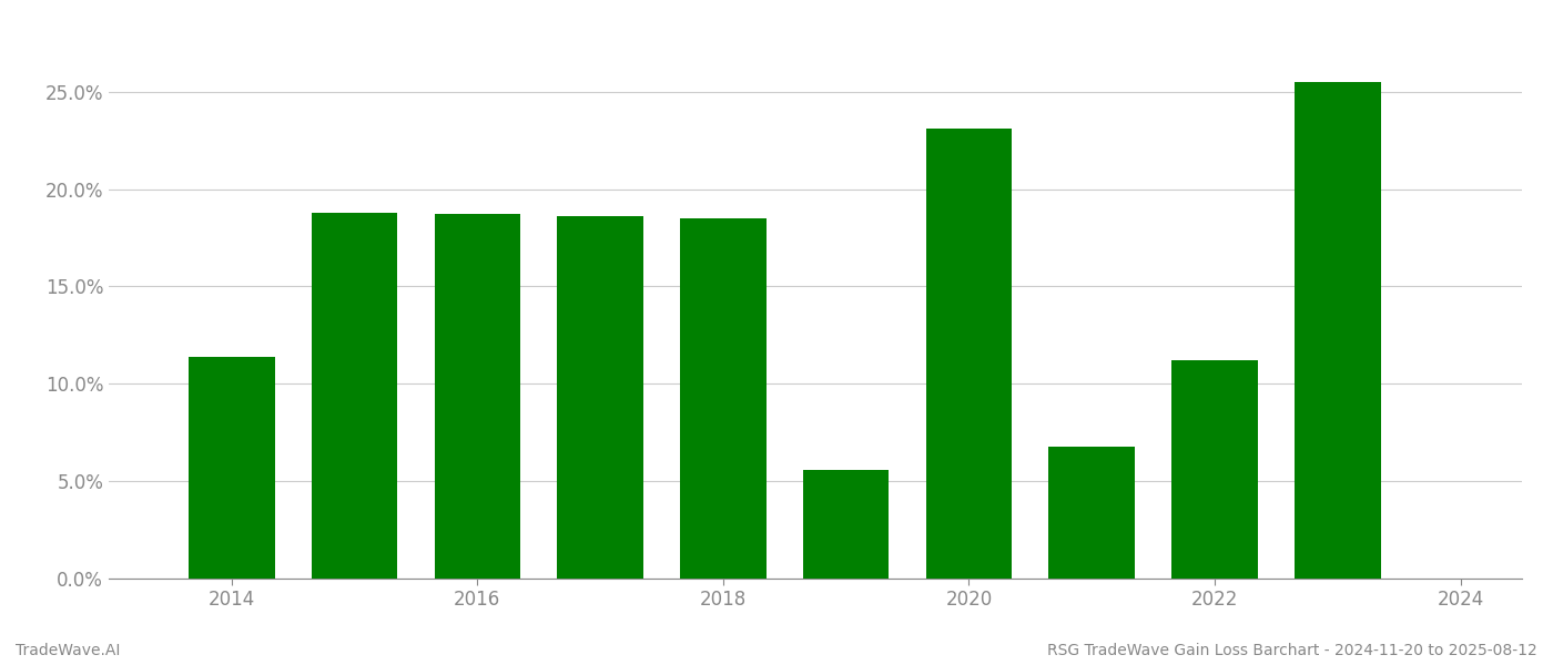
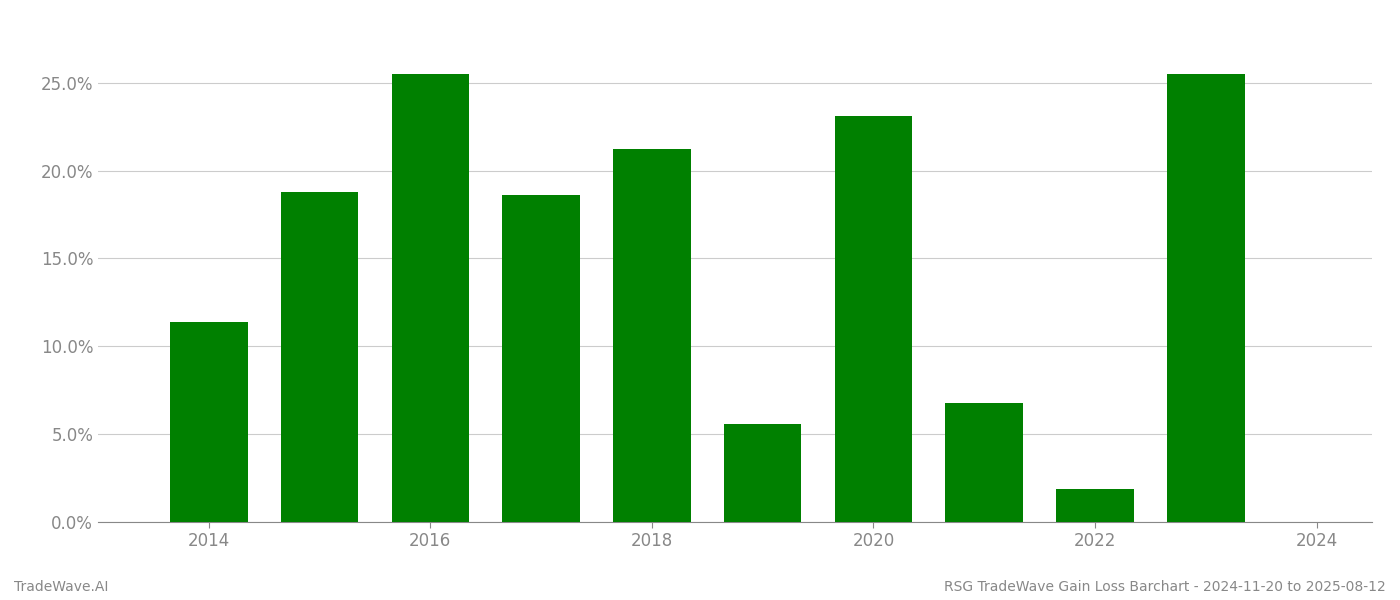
2016: 18.7% -> 25.5%
2018: 18.5% -> 21.2%
2022: 11.2% -> 1.9%
